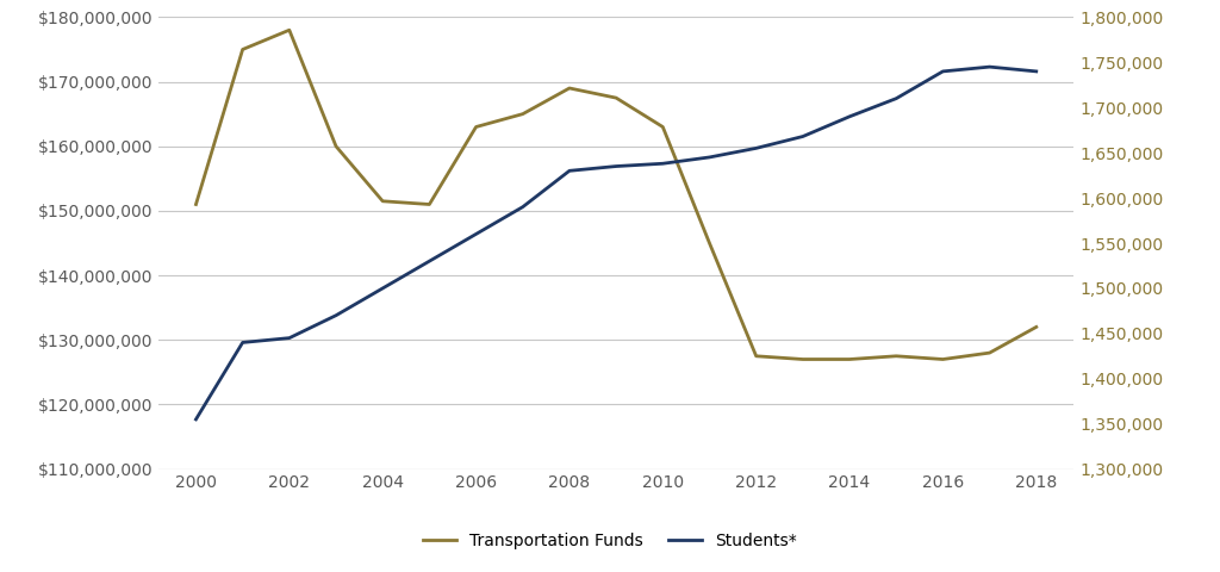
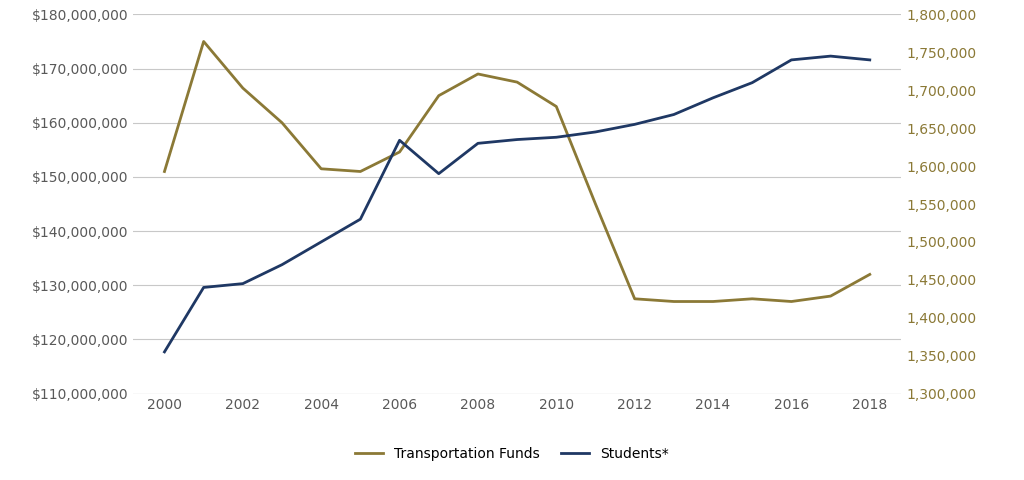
Transportation Funds/2002: $178,000,000 -> $166,400,000
Transportation Funds/2006: $163,000,000 -> $154,600,000
Students*/2006: 1,560,000 -> 1,634,000
